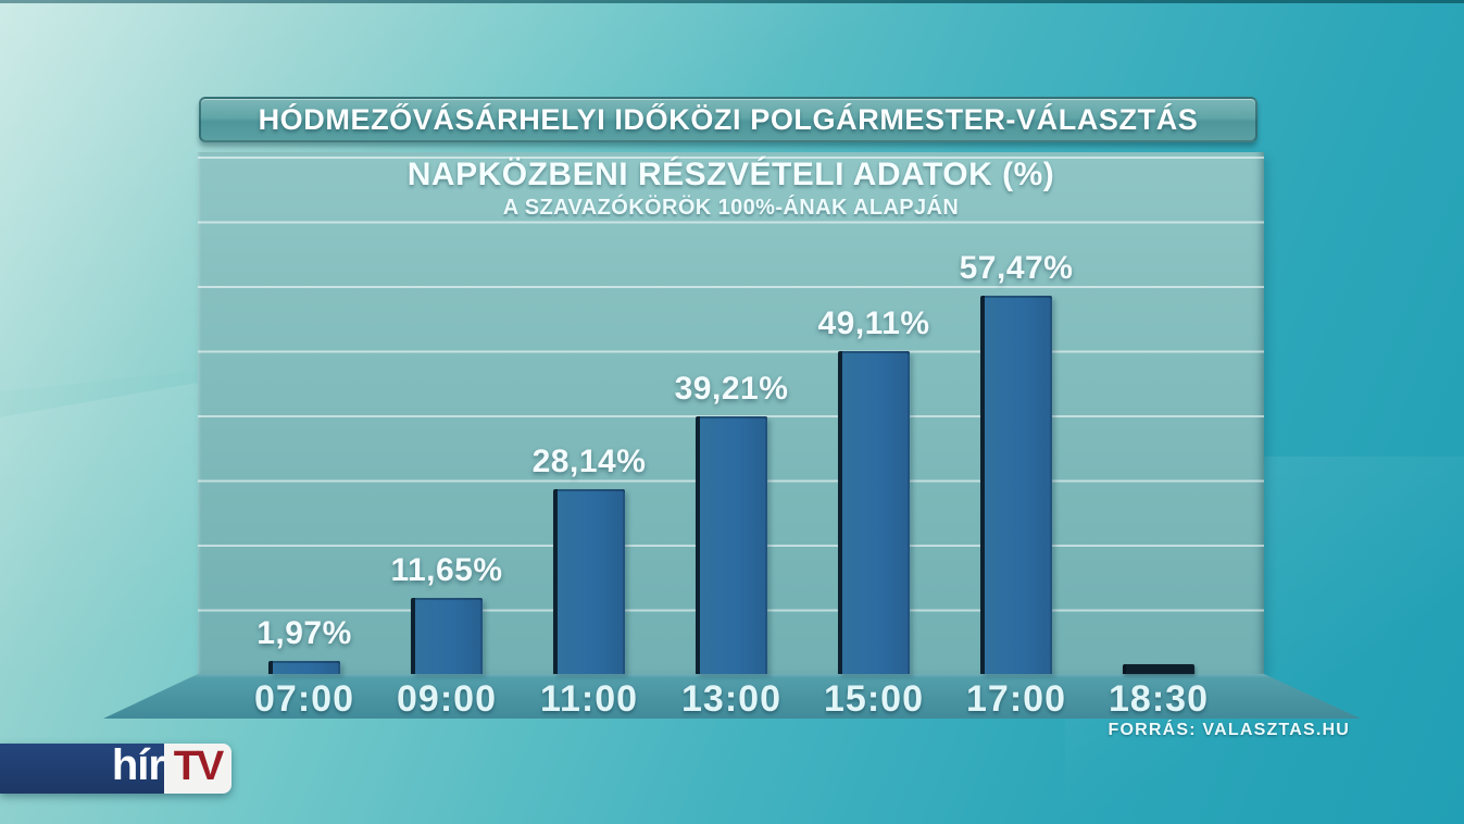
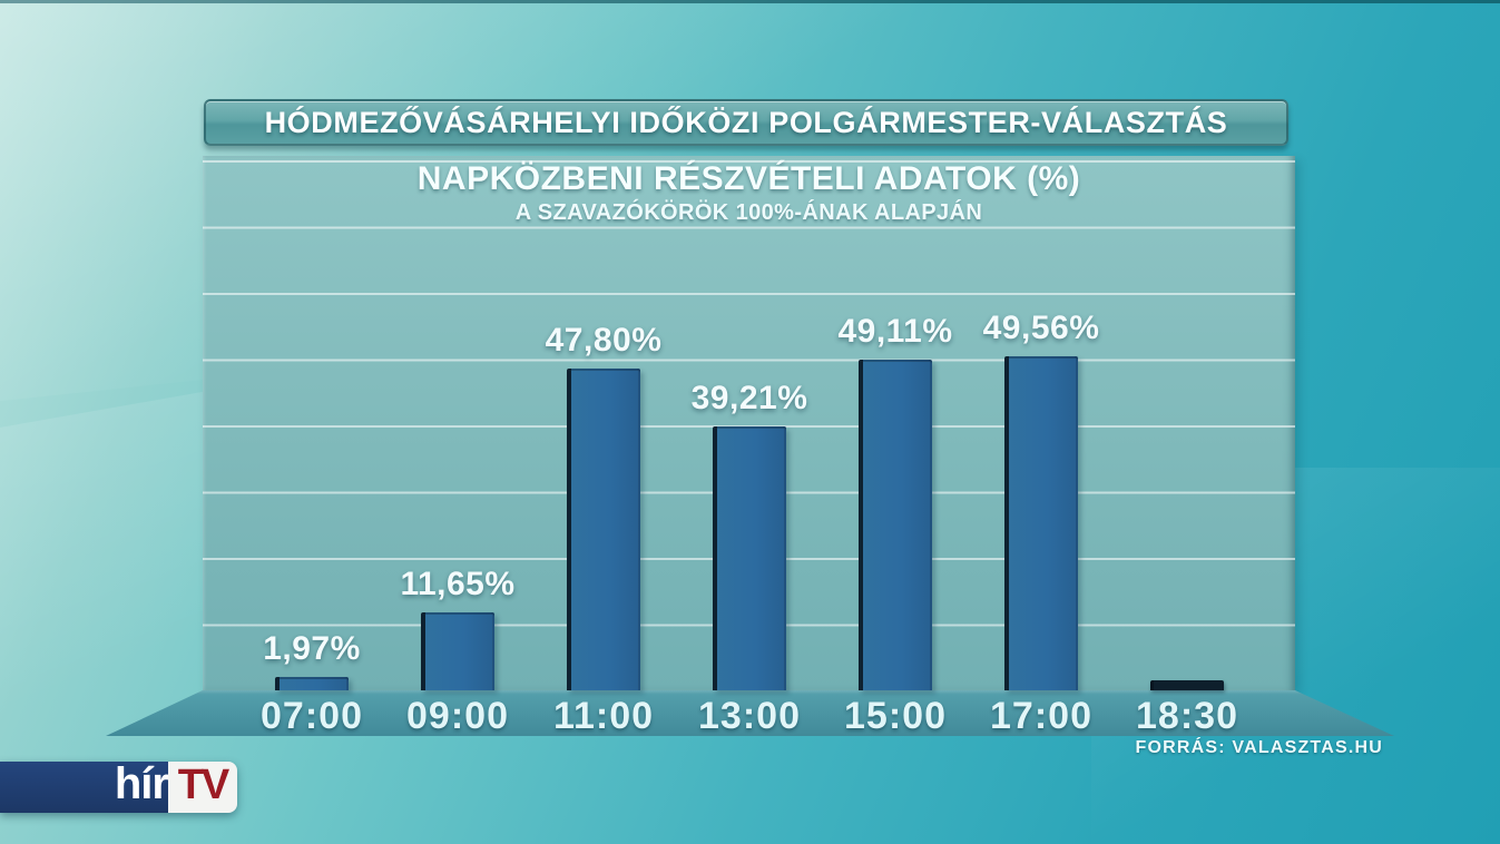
11:00: 28,14% -> 47,80%
17:00: 57,47% -> 49,56%
